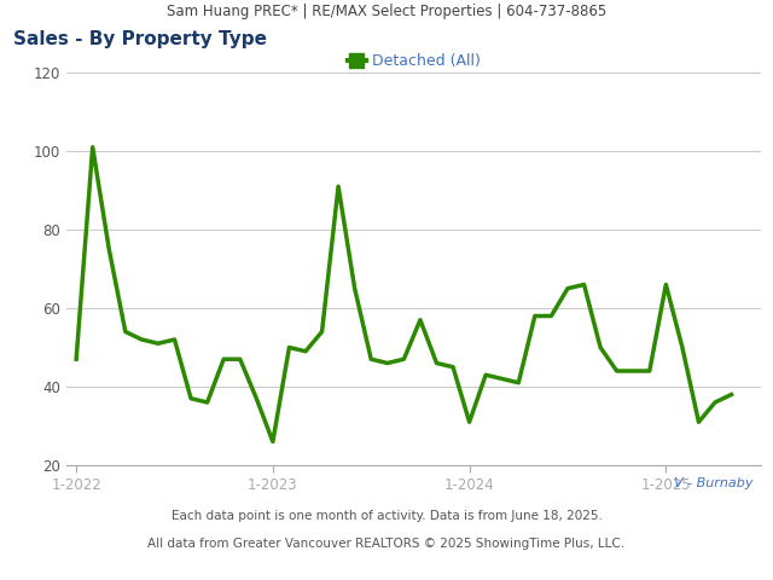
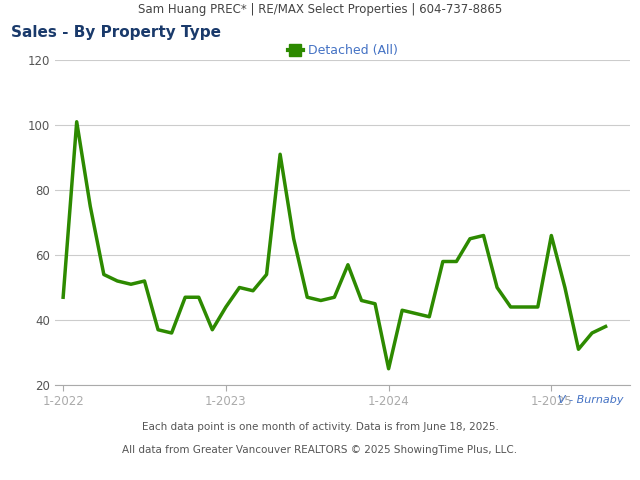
1-2023: 26 -> 44
1-2024: 31 -> 25
